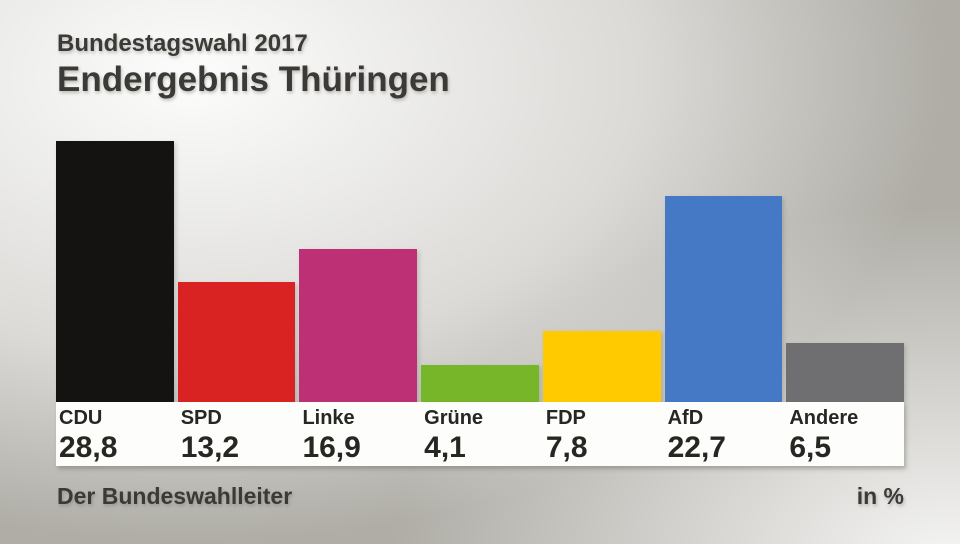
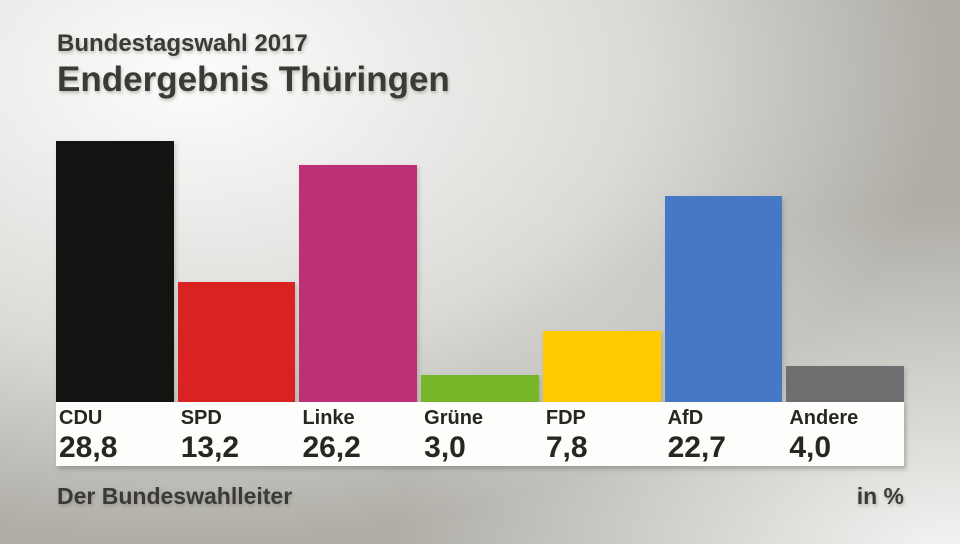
Linke: 16,9 -> 26,2
Grüne: 4,1 -> 3,0
Andere: 6,5 -> 4,0
